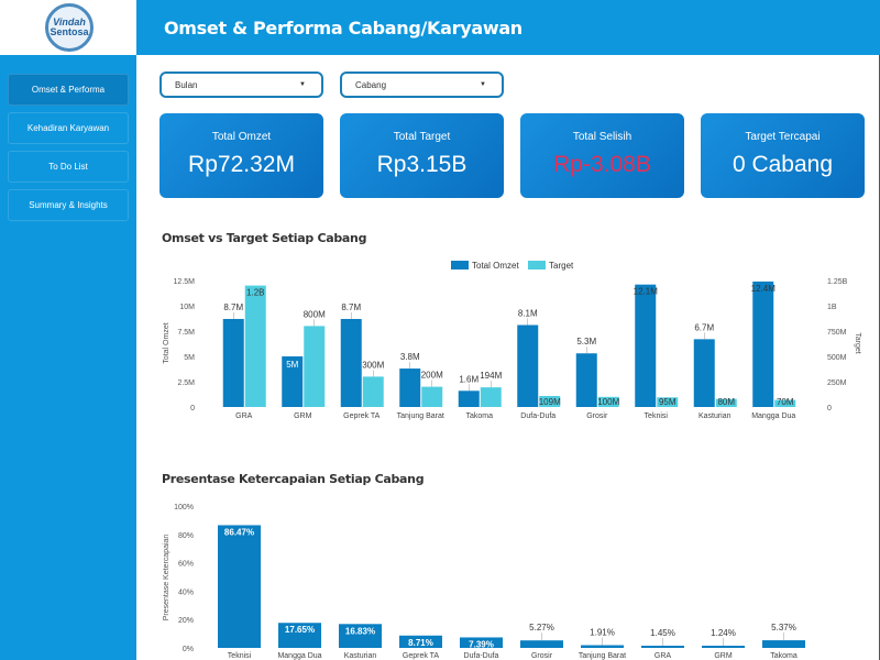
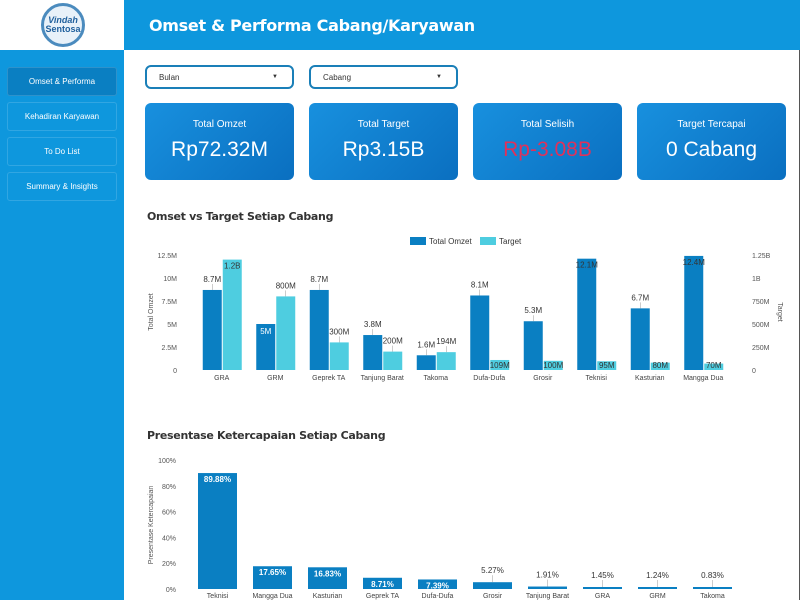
Presentase Ketercapaian Setiap Cabang/Teknisi: 86.47% -> 89.88%
Presentase Ketercapaian Setiap Cabang/Takoma: 5.37% -> 0.83%
